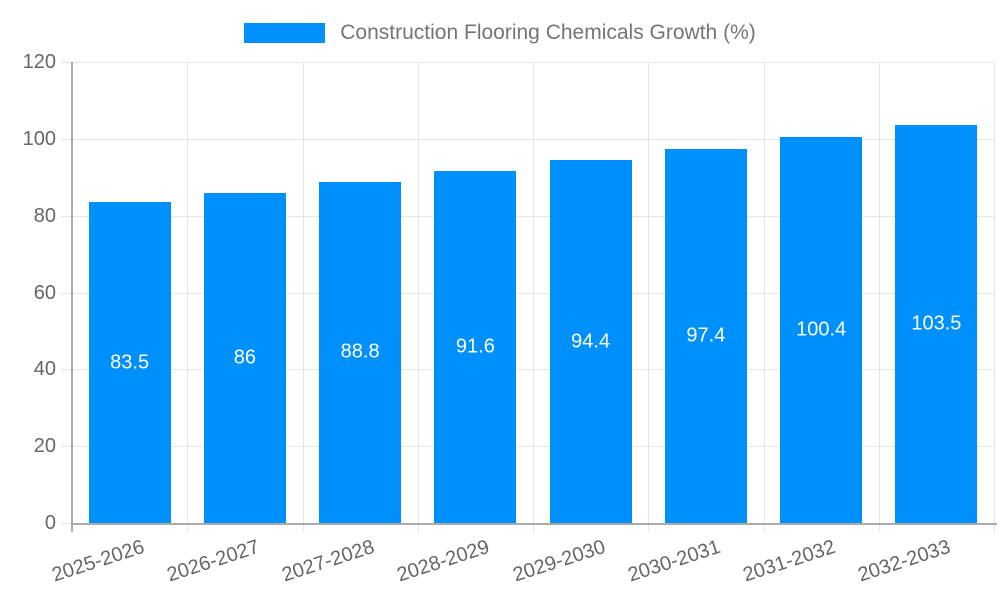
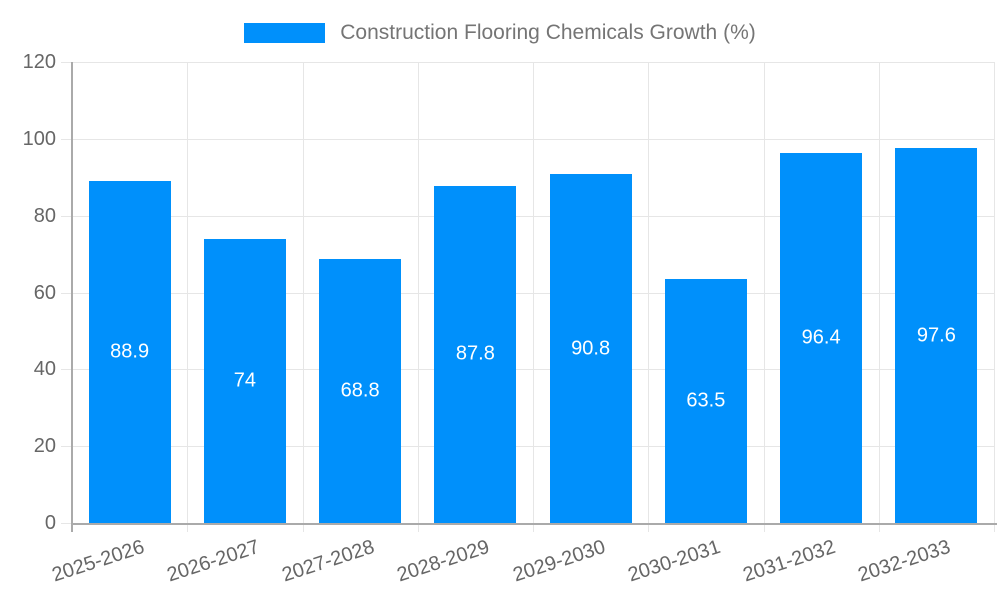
2025-2026: 83.5 -> 88.9
2026-2027: 86 -> 74
2027-2028: 88.8 -> 68.8
2028-2029: 91.6 -> 87.8
2029-2030: 94.4 -> 90.8
2030-2031: 97.4 -> 63.5
2031-2032: 100.4 -> 96.4
2032-2033: 103.5 -> 97.6
